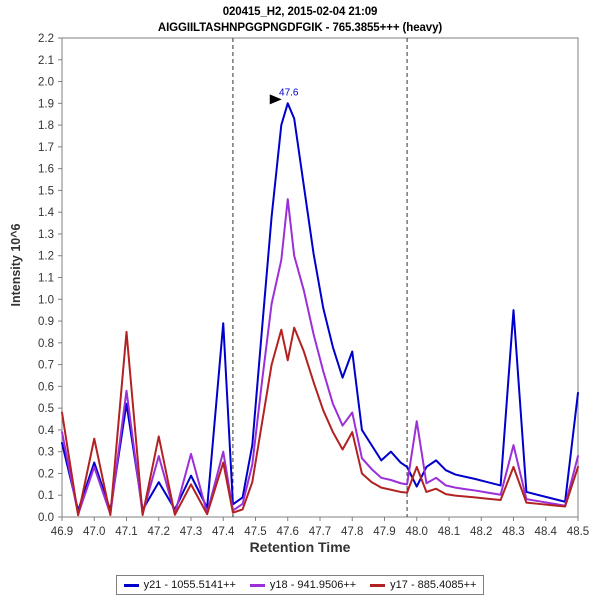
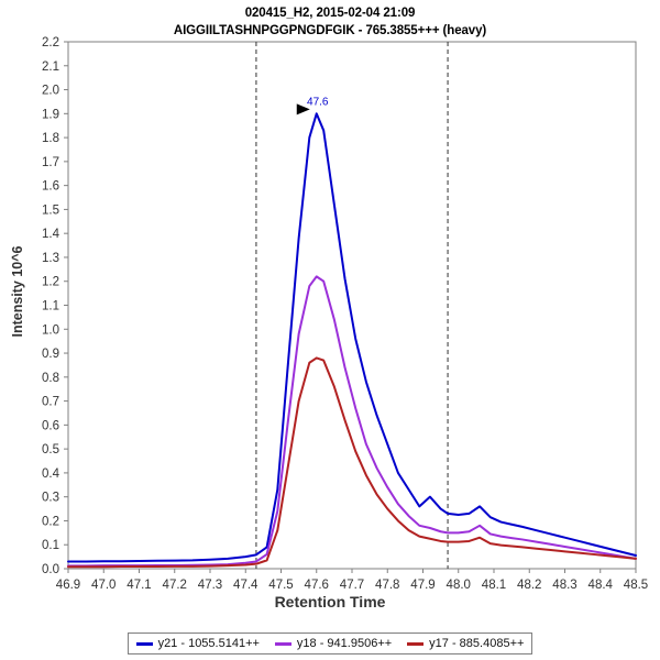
y21 - 1055.5141++/46.9: 0.34 -> 0.03
y18 - 941.9506++/46.9: 0.39 -> 0.01
y17 - 885.4085++/46.9: 0.48 -> 0.01
y21 - 1055.5141++/47.0: 0.25 -> 0.03
y18 - 941.9506++/47.0: 0.23 -> 0.01
y17 - 885.4085++/47.0: 0.36 -> 0.01
y21 - 1055.5141++/47.1: 0.52 -> 0.03
y18 - 941.9506++/47.1: 0.58 -> 0.01
y17 - 885.4085++/47.1: 0.85 -> 0.01
y21 - 1055.5141++/47.2: 0.16 -> 0.03
y18 - 941.9506++/47.2: 0.28 -> 0.01
y17 - 885.4085++/47.2: 0.37 -> 0.01
y21 - 1055.5141++/47.3: 0.19 -> 0.04
y18 - 941.9506++/47.3: 0.29 -> 0.02
y17 - 885.4085++/47.3: 0.15 -> 0.01
y21 - 1055.5141++/47.4: 0.89 -> 0.05
y18 - 941.9506++/47.4: 0.30 -> 0.02
y17 - 885.4085++/47.4: 0.25 -> 0.02
y18 - 941.9506++/47.6: 1.46 -> 1.22
y17 - 885.4085++/47.6: 0.72 -> 0.88
y21 - 1055.5141++/47.8: 0.76 -> 0.52
y18 - 941.9506++/47.8: 0.48 -> 0.34
y17 - 885.4085++/47.8: 0.39 -> 0.25
y21 - 1055.5141++/48.0: 0.14 -> 0.23
y18 - 941.9506++/48.0: 0.44 -> 0.15
y17 - 885.4085++/48.0: 0.23 -> 0.11
y21 - 1055.5141++/48.3: 0.95 -> 0.13
y18 - 941.9506++/48.3: 0.33 -> 0.09
y17 - 885.4085++/48.3: 0.23 -> 0.07
y21 - 1055.5141++/48.5: 0.57 -> 0.06
y18 - 941.9506++/48.5: 0.28 -> 0.04
y17 - 885.4085++/48.5: 0.23 -> 0.04
